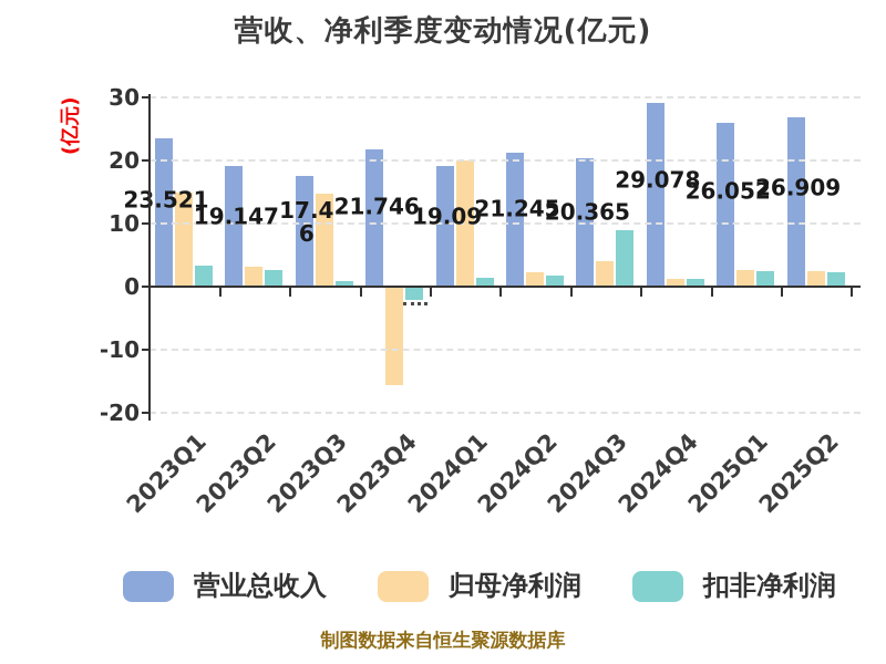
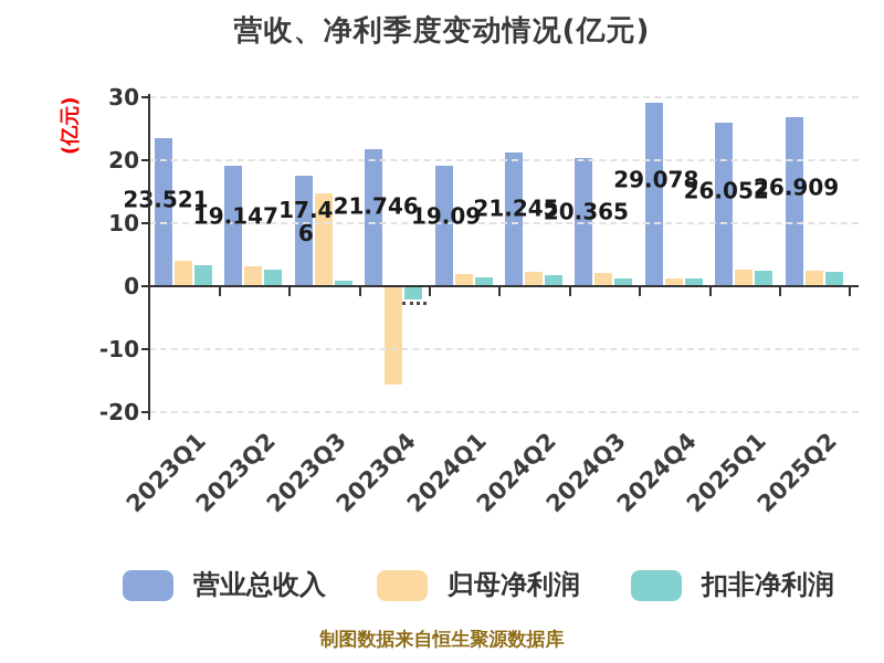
归母净利润/2023Q1: 15 -> 4
归母净利润/2024Q1: 20 -> 2
归母净利润/2024Q3: 4 -> 2
扣非净利润/2024Q3: 9 -> 1
